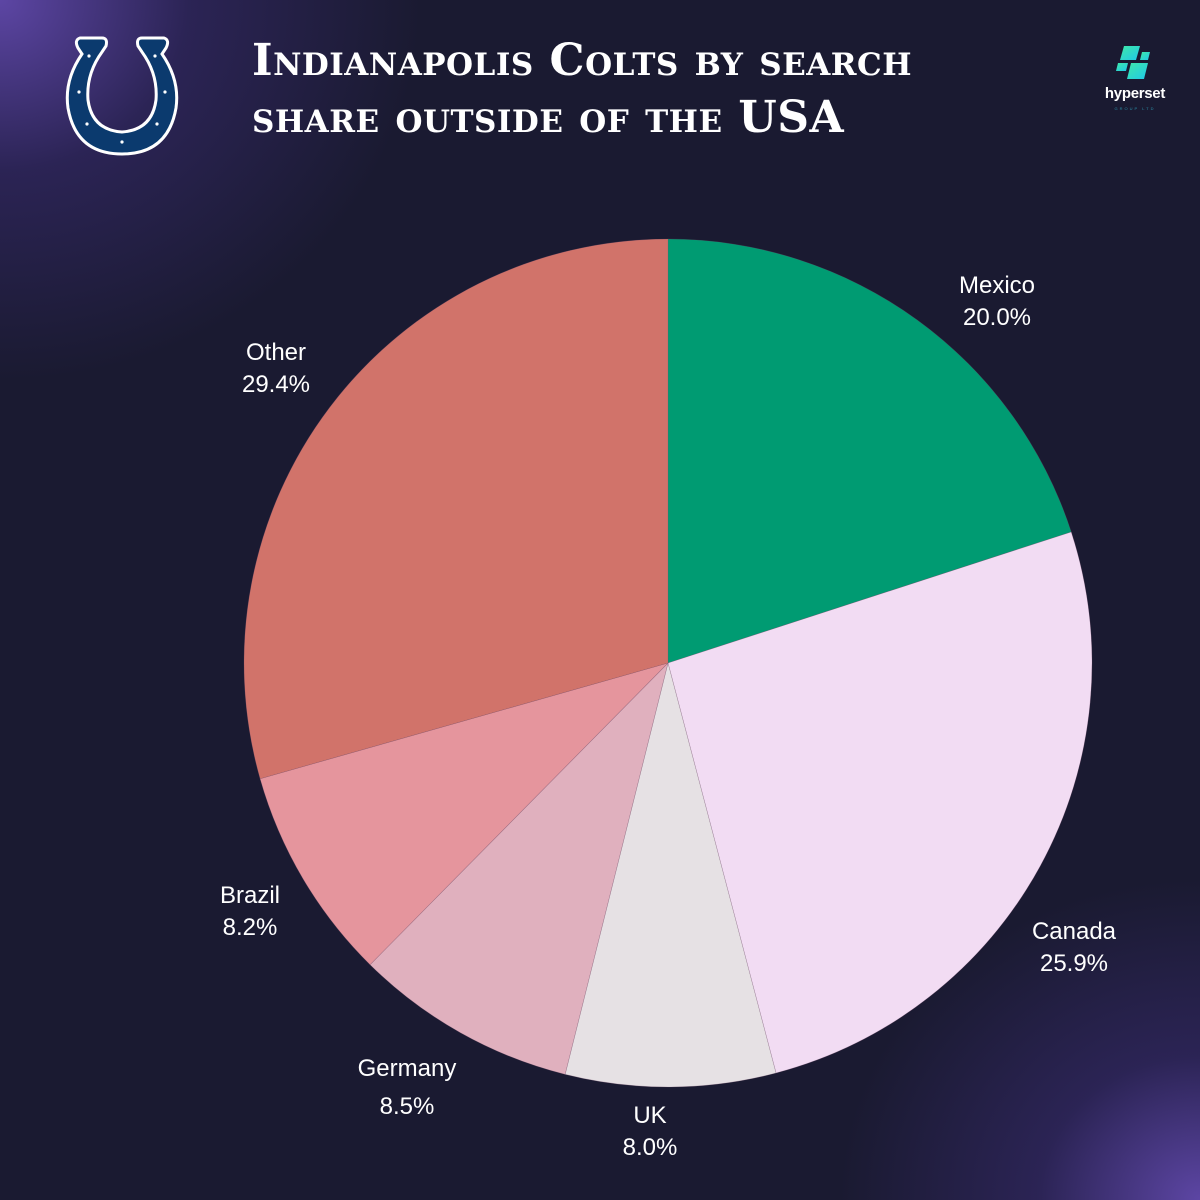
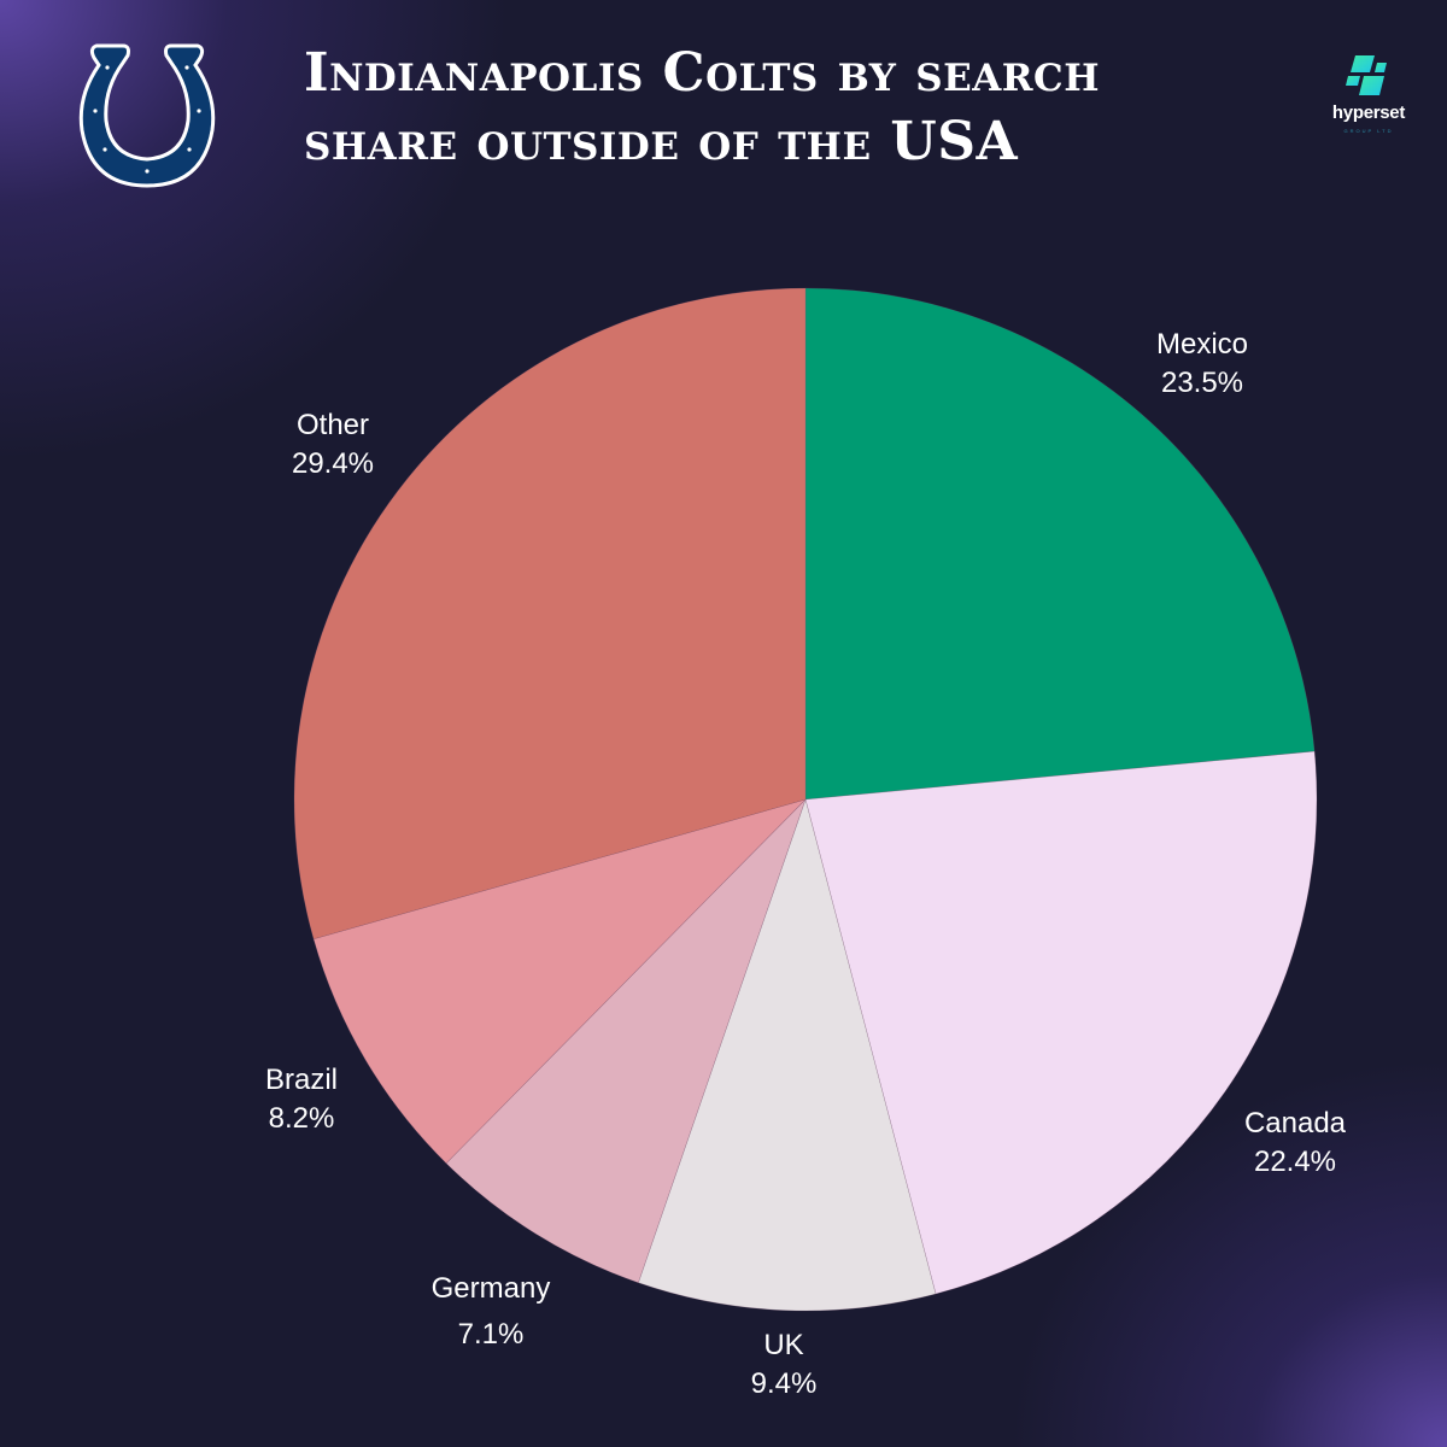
Mexico: 20.0% -> 23.5%
Canada: 25.9% -> 22.4%
UK: 8.0% -> 9.4%
Germany: 8.5% -> 7.1%
